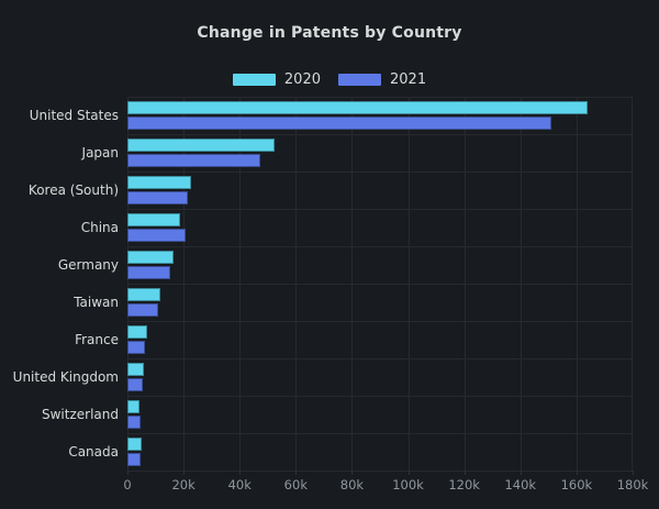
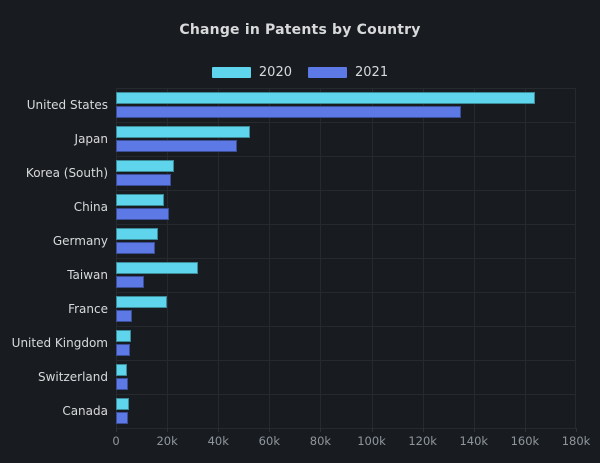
2021/United States: 151k -> 135k
2020/Taiwan: 12k -> 32k
2020/France: 7k -> 20k
